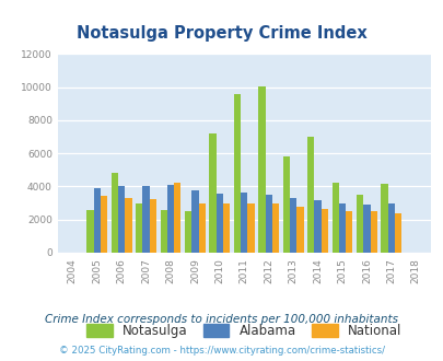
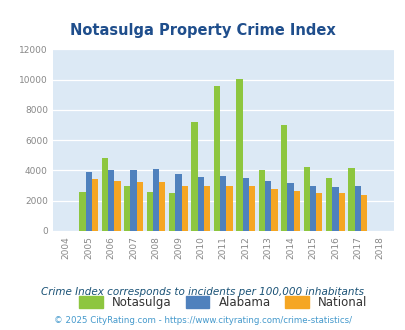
National/2008: 4200 -> 3200
Notasulga/2013: 5800 -> 4000
